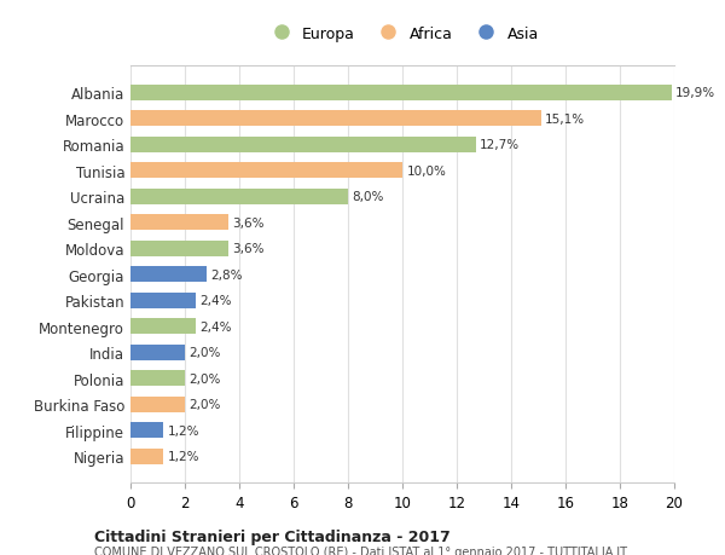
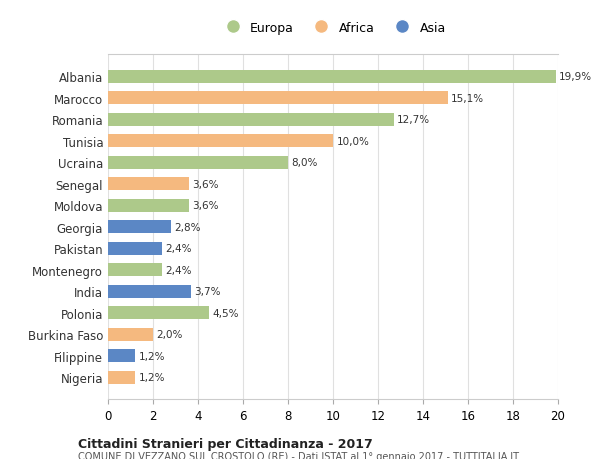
India: 2,0% -> 3,7%
Polonia: 2,0% -> 4,5%
